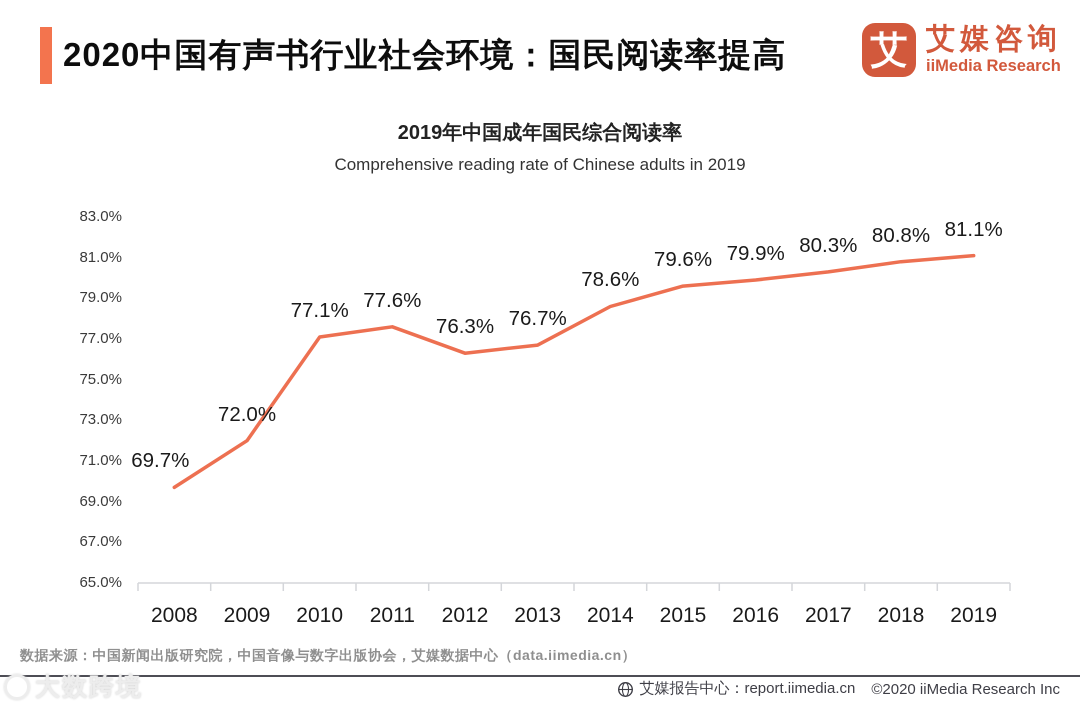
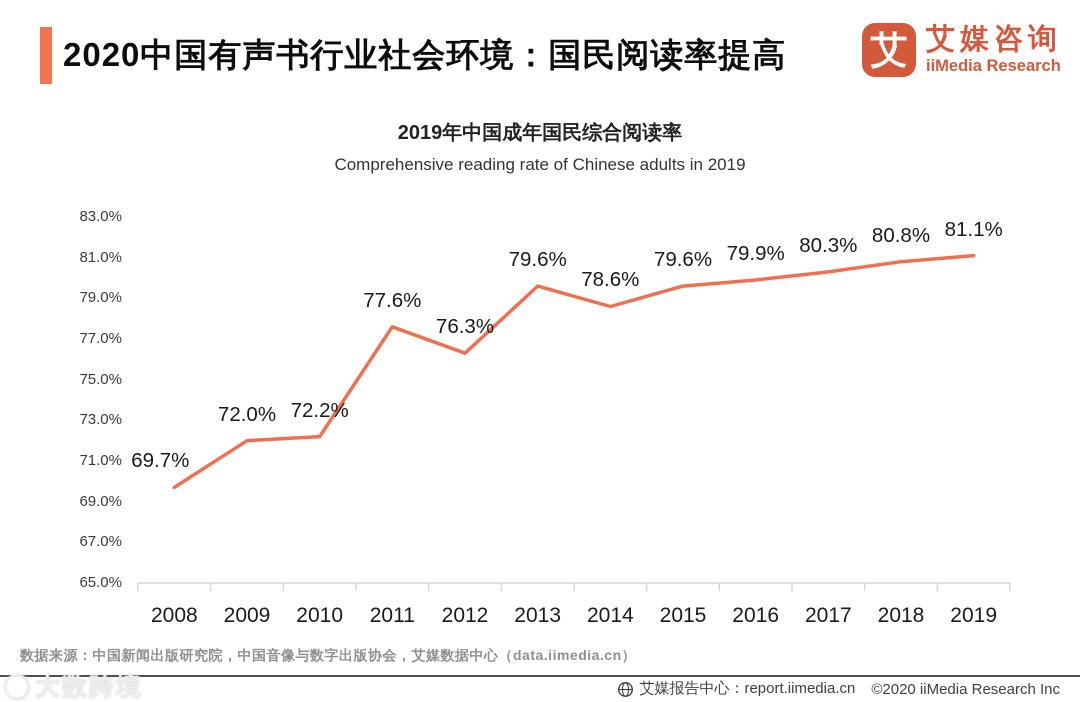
2010: 77.1% -> 72.2%
2013: 76.7% -> 79.6%
